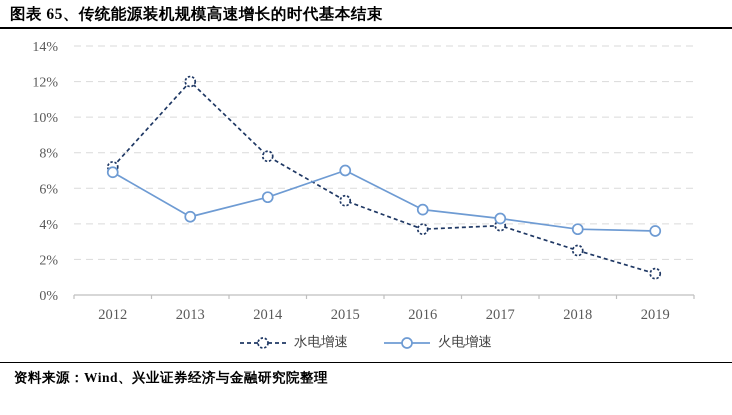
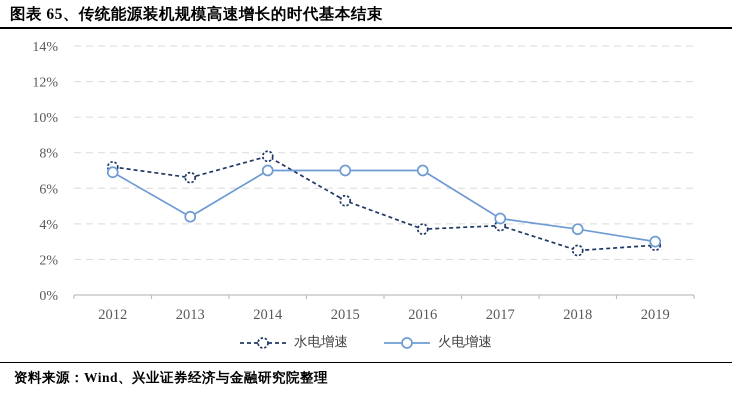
水电增速/2013: 12.0% -> 6.6%
火电增速/2014: 5.5% -> 7.0%
火电增速/2016: 4.8% -> 7.0%
水电增速/2019: 1.2% -> 2.8%
火电增速/2019: 3.6% -> 3.0%
